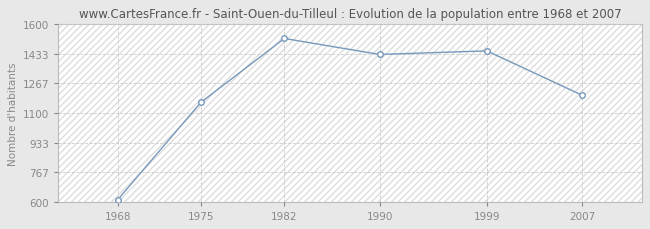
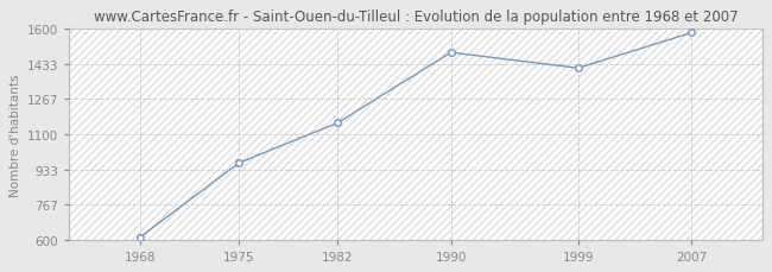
1975: 1160 -> 960
1982: 1520 -> 1150
1990: 1430 -> 1490
1999: 1450 -> 1410
2007: 1200 -> 1580
